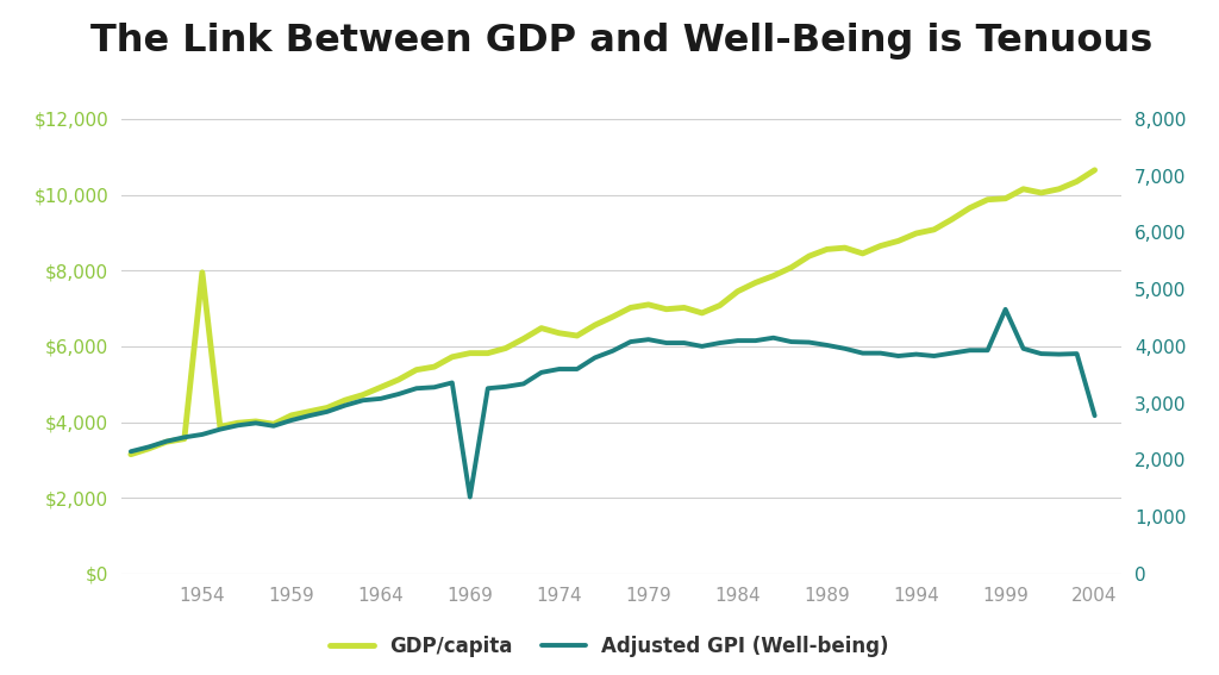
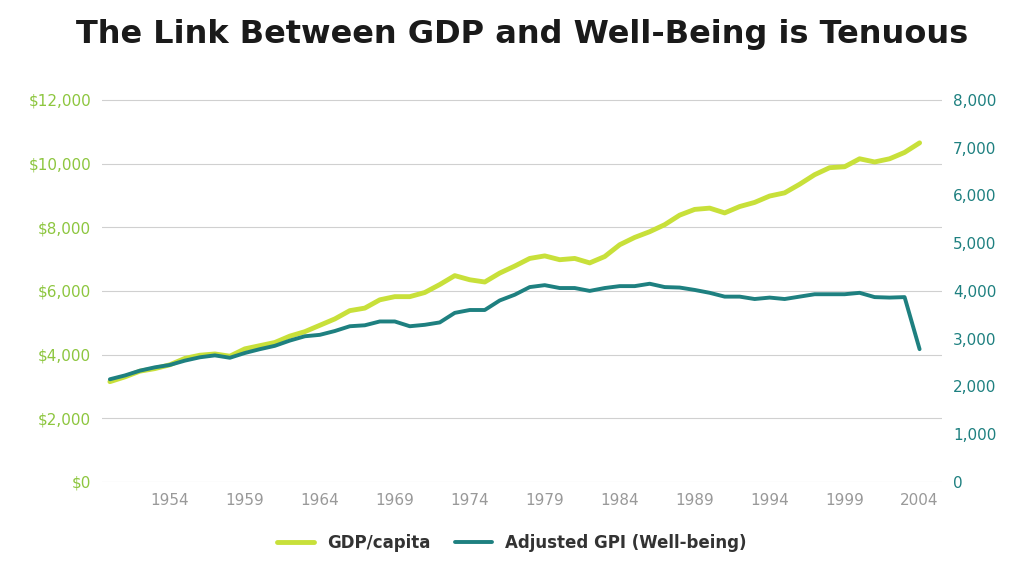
GDP/capita/1954: $7,950 -> $3,680
Adjusted GPI (Well-being)/1969: 1,350 -> 3,360
Adjusted GPI (Well-being)/1999: 4,650 -> 3,930
